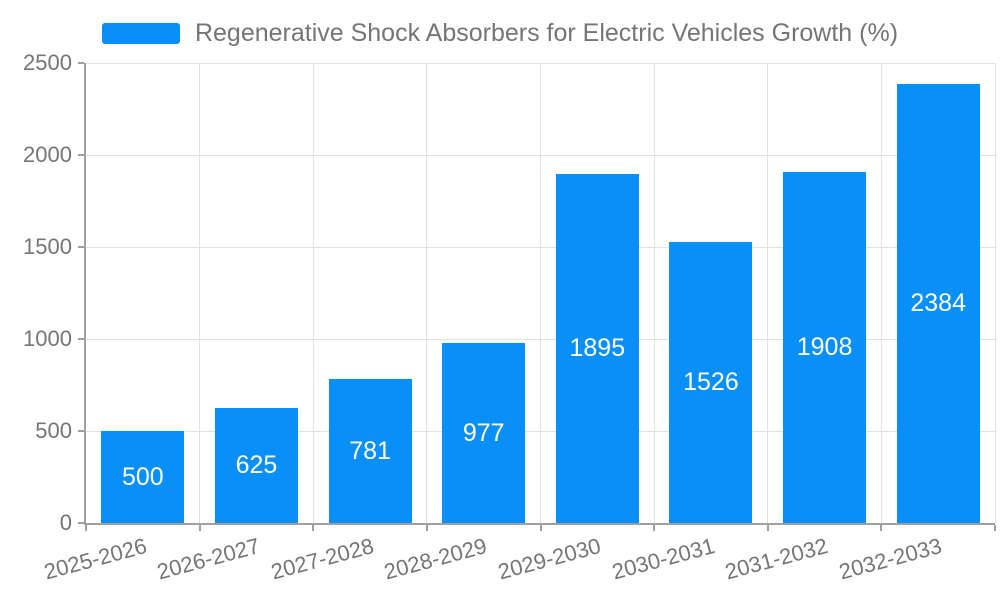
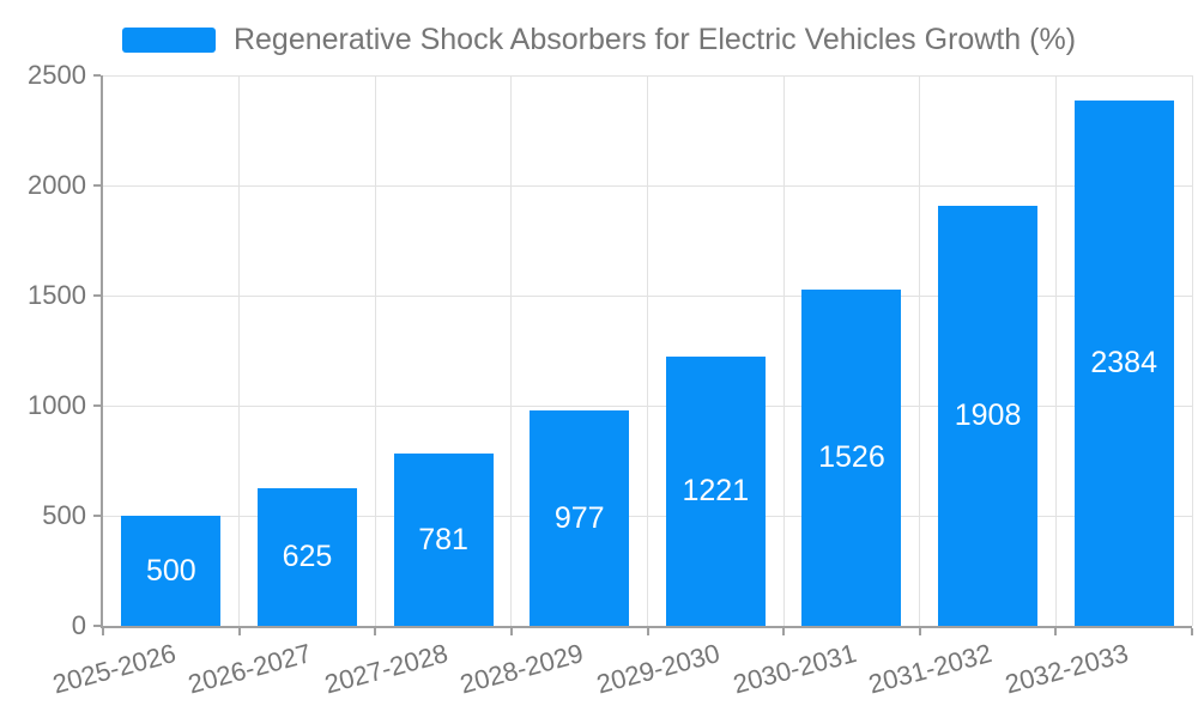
2029-2030: 1895 -> 1221
